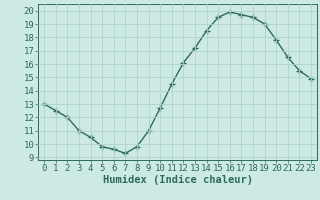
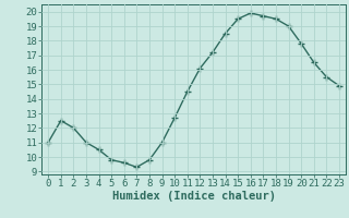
0: 13.0 -> 11.0
